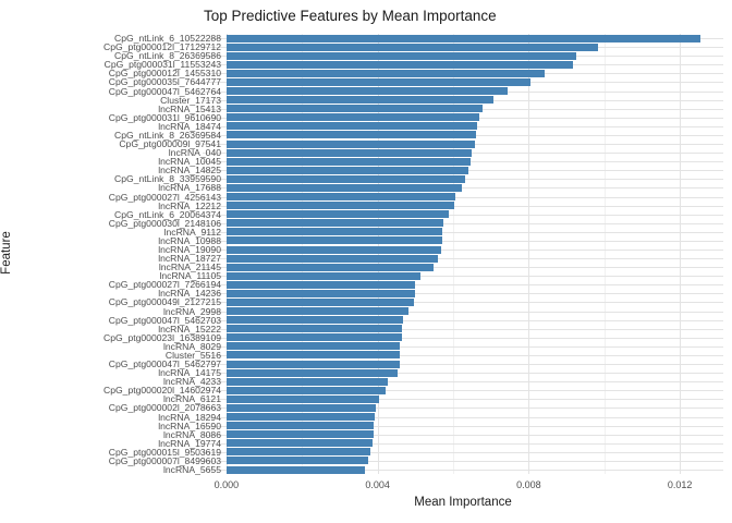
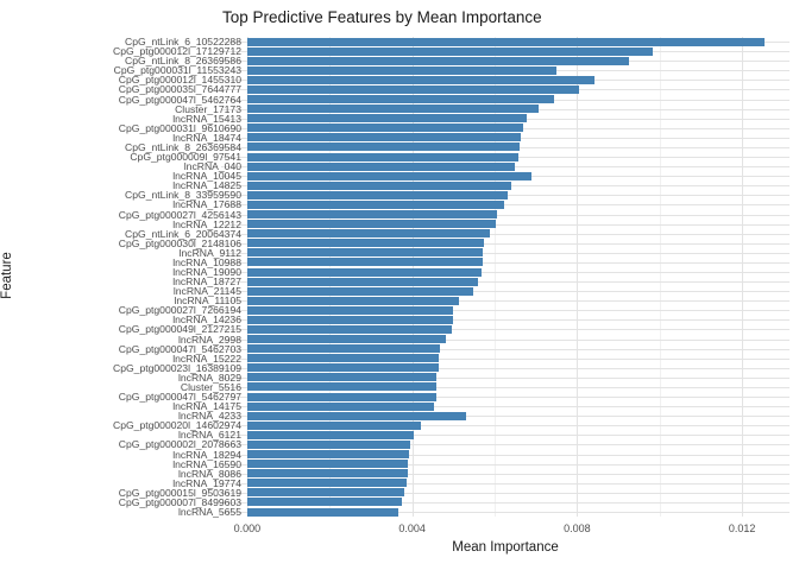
CpG_ptg000031l_11553243: 0.0092 -> 0.0075
lncRNA_10045: 0.0065 -> 0.0069
lncRNA_4233: 0.0043 -> 0.0053
